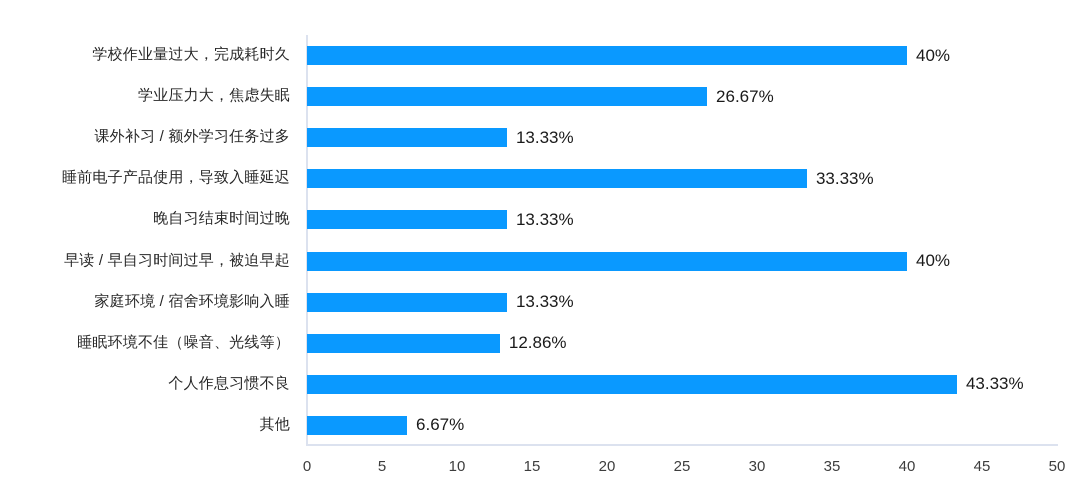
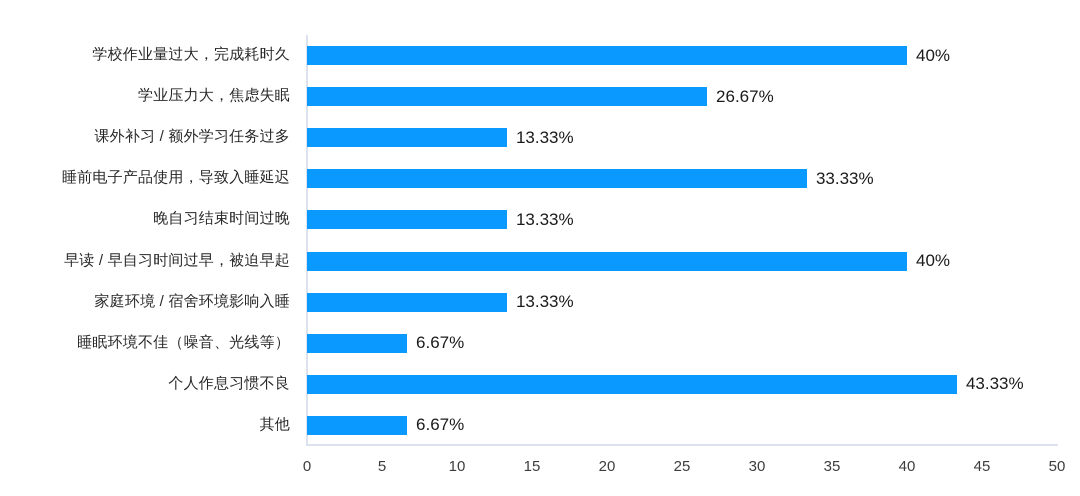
睡眠环境不佳（噪音、光线等）: 12.86% -> 6.67%
